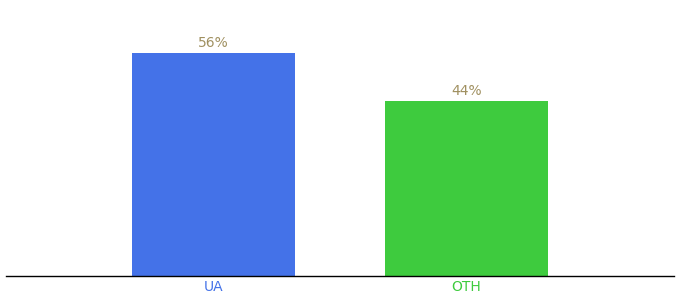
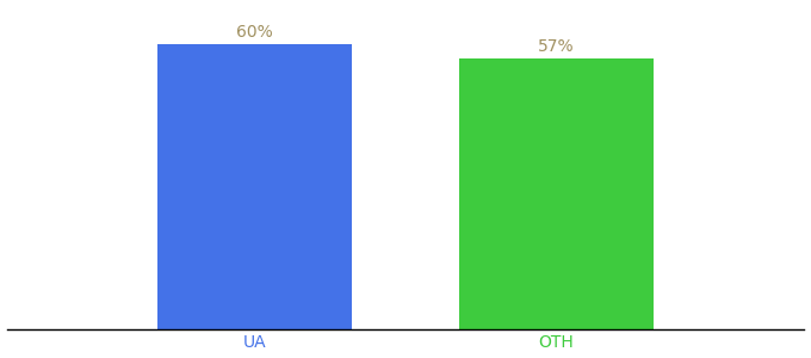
UA: 56% -> 60%
OTH: 44% -> 57%
